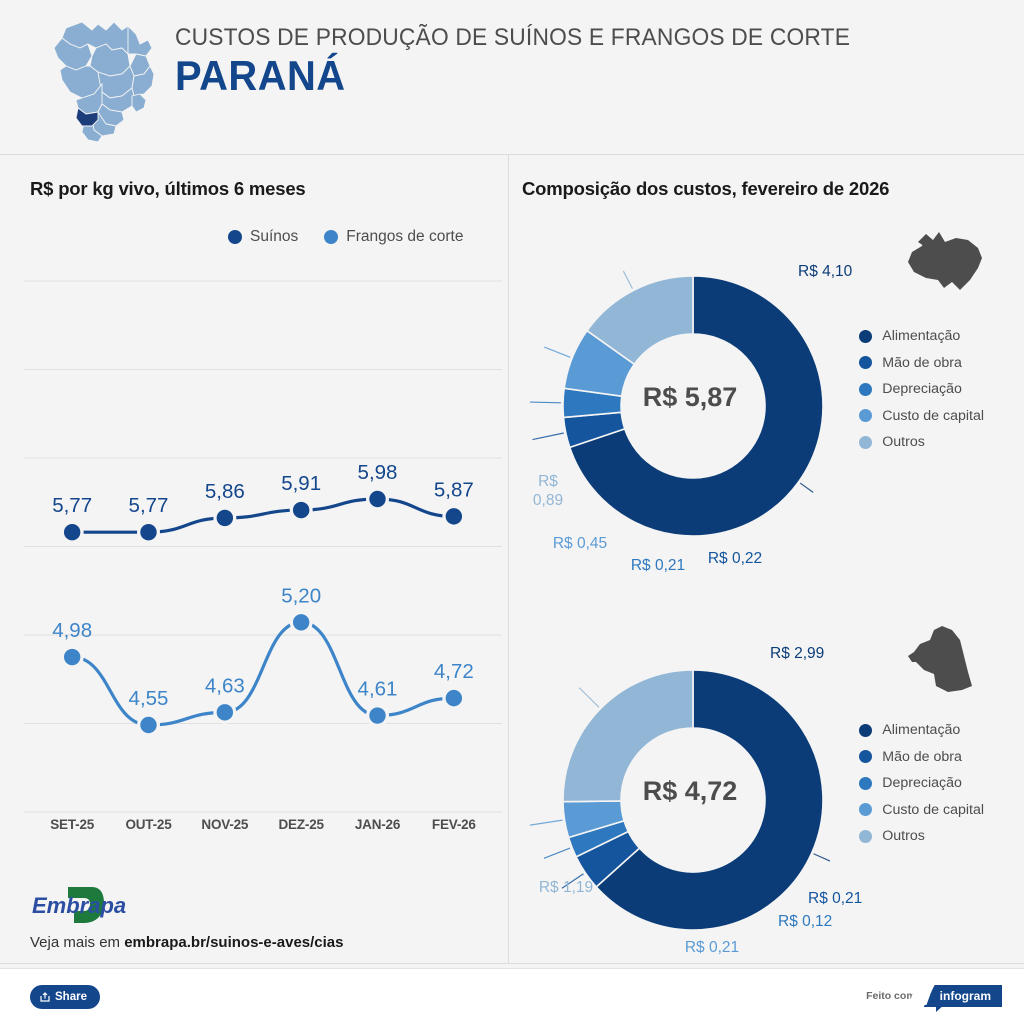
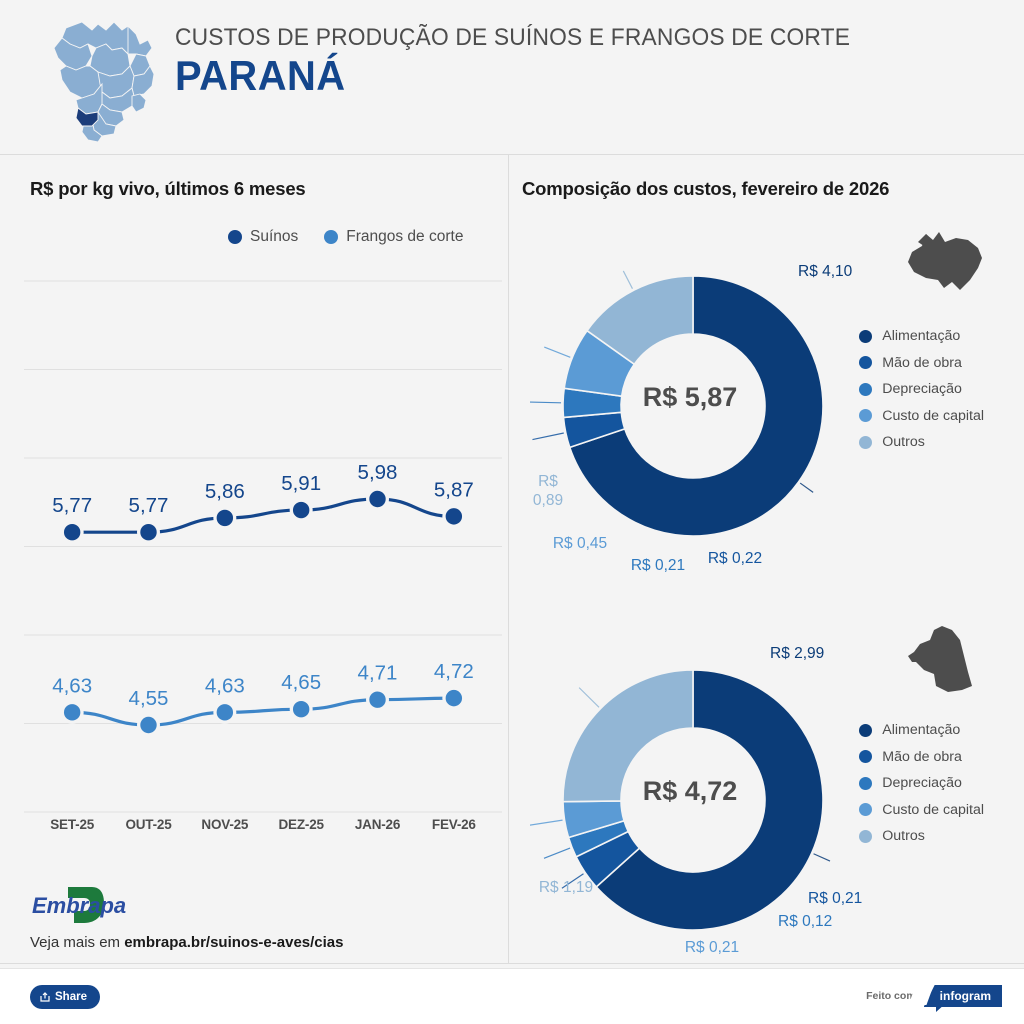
R$ por kg vivo, últimos 6 meses/Frangos de corte/SET-25: 4,98 -> 4,63
R$ por kg vivo, últimos 6 meses/Frangos de corte/DEZ-25: 5,20 -> 4,65
R$ por kg vivo, últimos 6 meses/Frangos de corte/JAN-26: 4,61 -> 4,71
